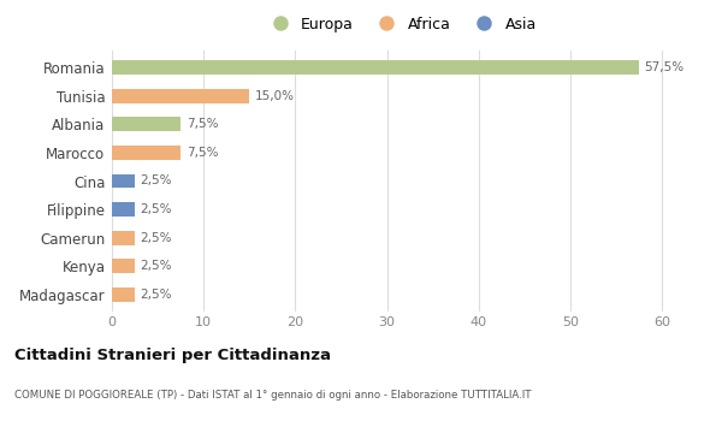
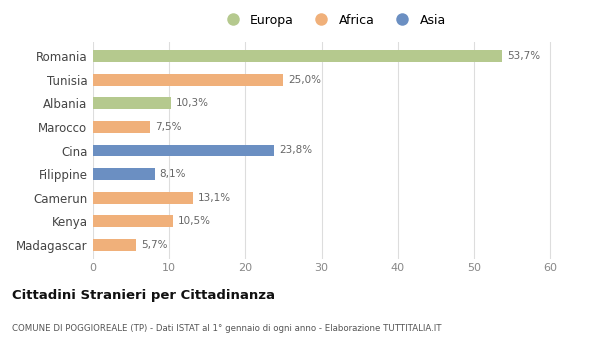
Romania: 57,5% -> 53,7%
Tunisia: 15,0% -> 25,0%
Albania: 7,5% -> 10,3%
Cina: 2,5% -> 23,8%
Filippine: 2,5% -> 8,1%
Camerun: 2,5% -> 13,1%
Kenya: 2,5% -> 10,5%
Madagascar: 2,5% -> 5,7%
